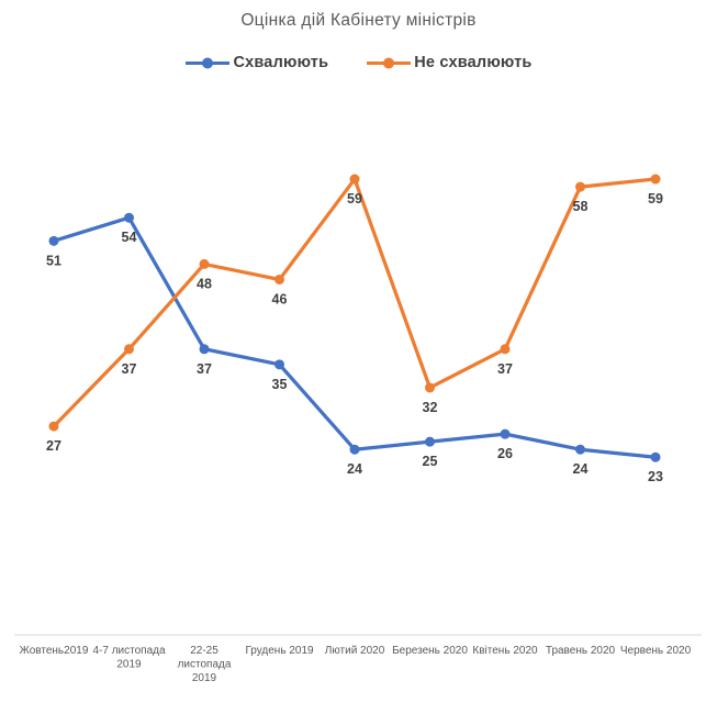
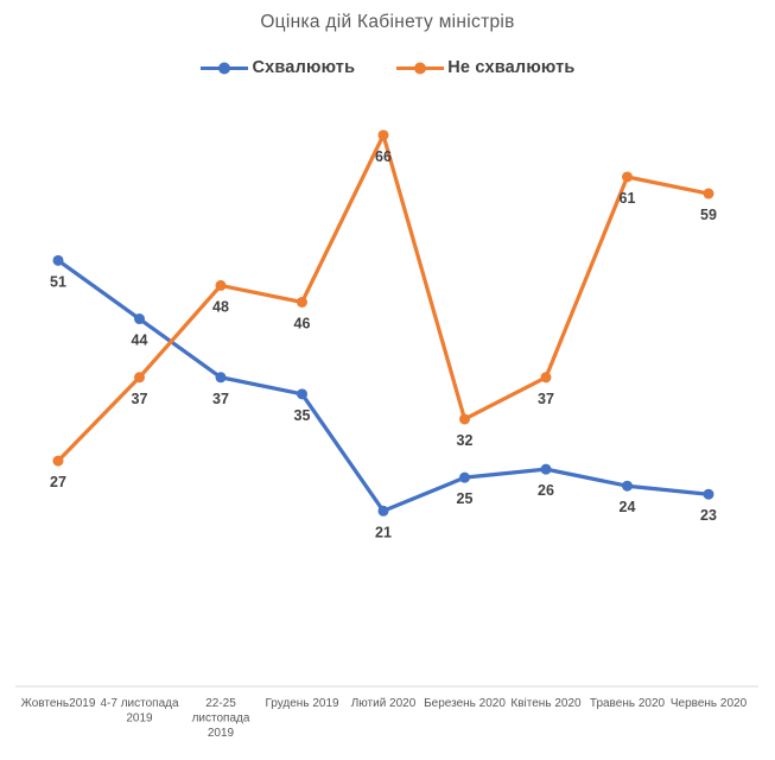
Схвалюють/4-7 листопада 2019: 54 -> 44
Схвалюють/Лютий 2020: 24 -> 21
Не схвалюють/Лютий 2020: 59 -> 66
Не схвалюють/Травень 2020: 58 -> 61
